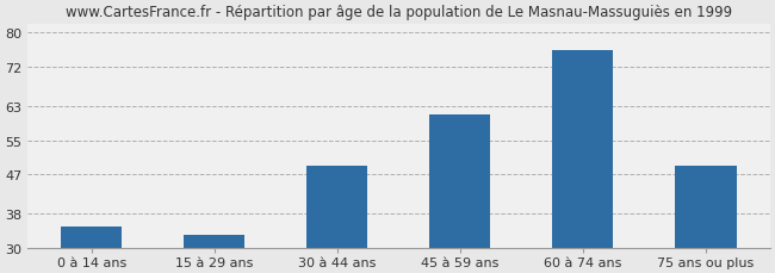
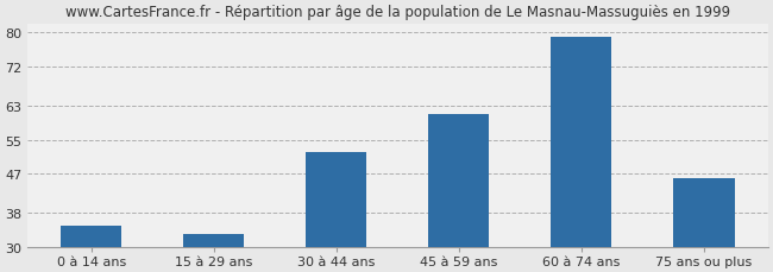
30 à 44 ans: 49 -> 52
60 à 74 ans: 76 -> 79
75 ans ou plus: 49 -> 46
